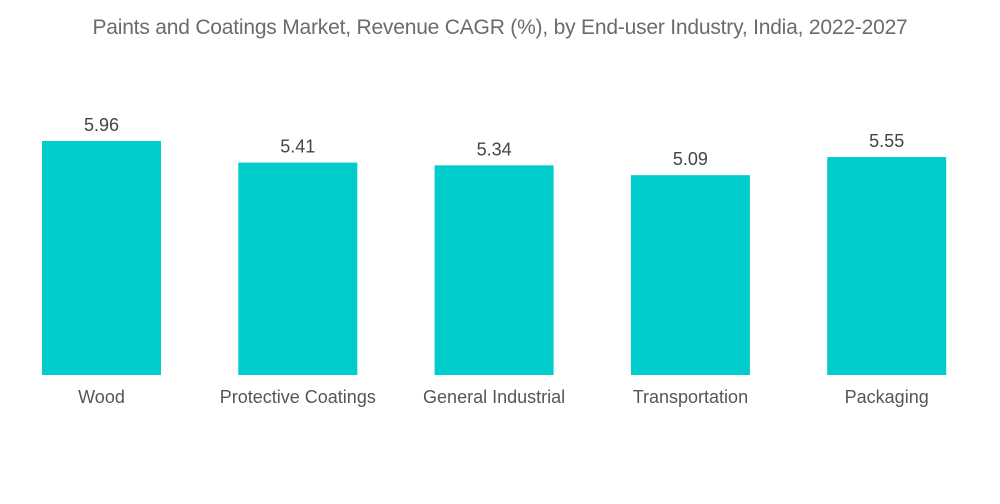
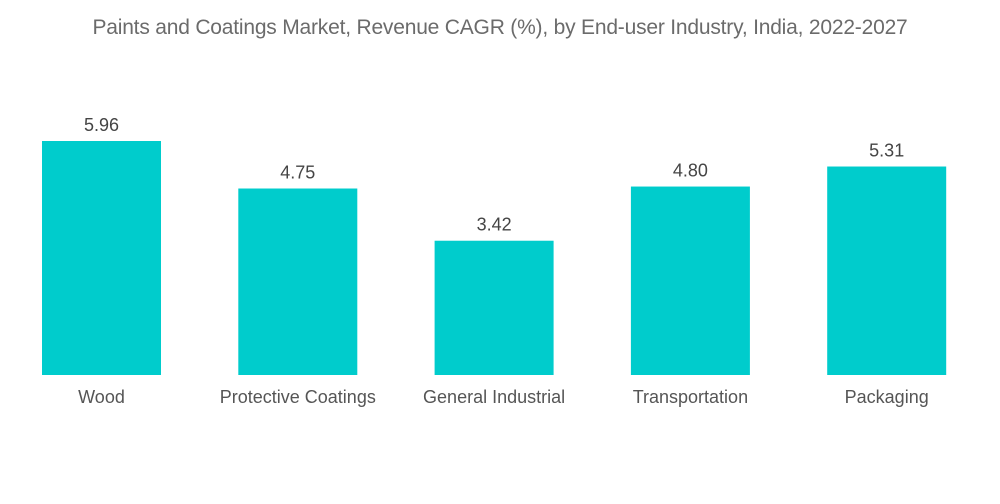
Protective Coatings: 5.41 -> 4.75
General Industrial: 5.34 -> 3.42
Transportation: 5.09 -> 4.80
Packaging: 5.55 -> 5.31
